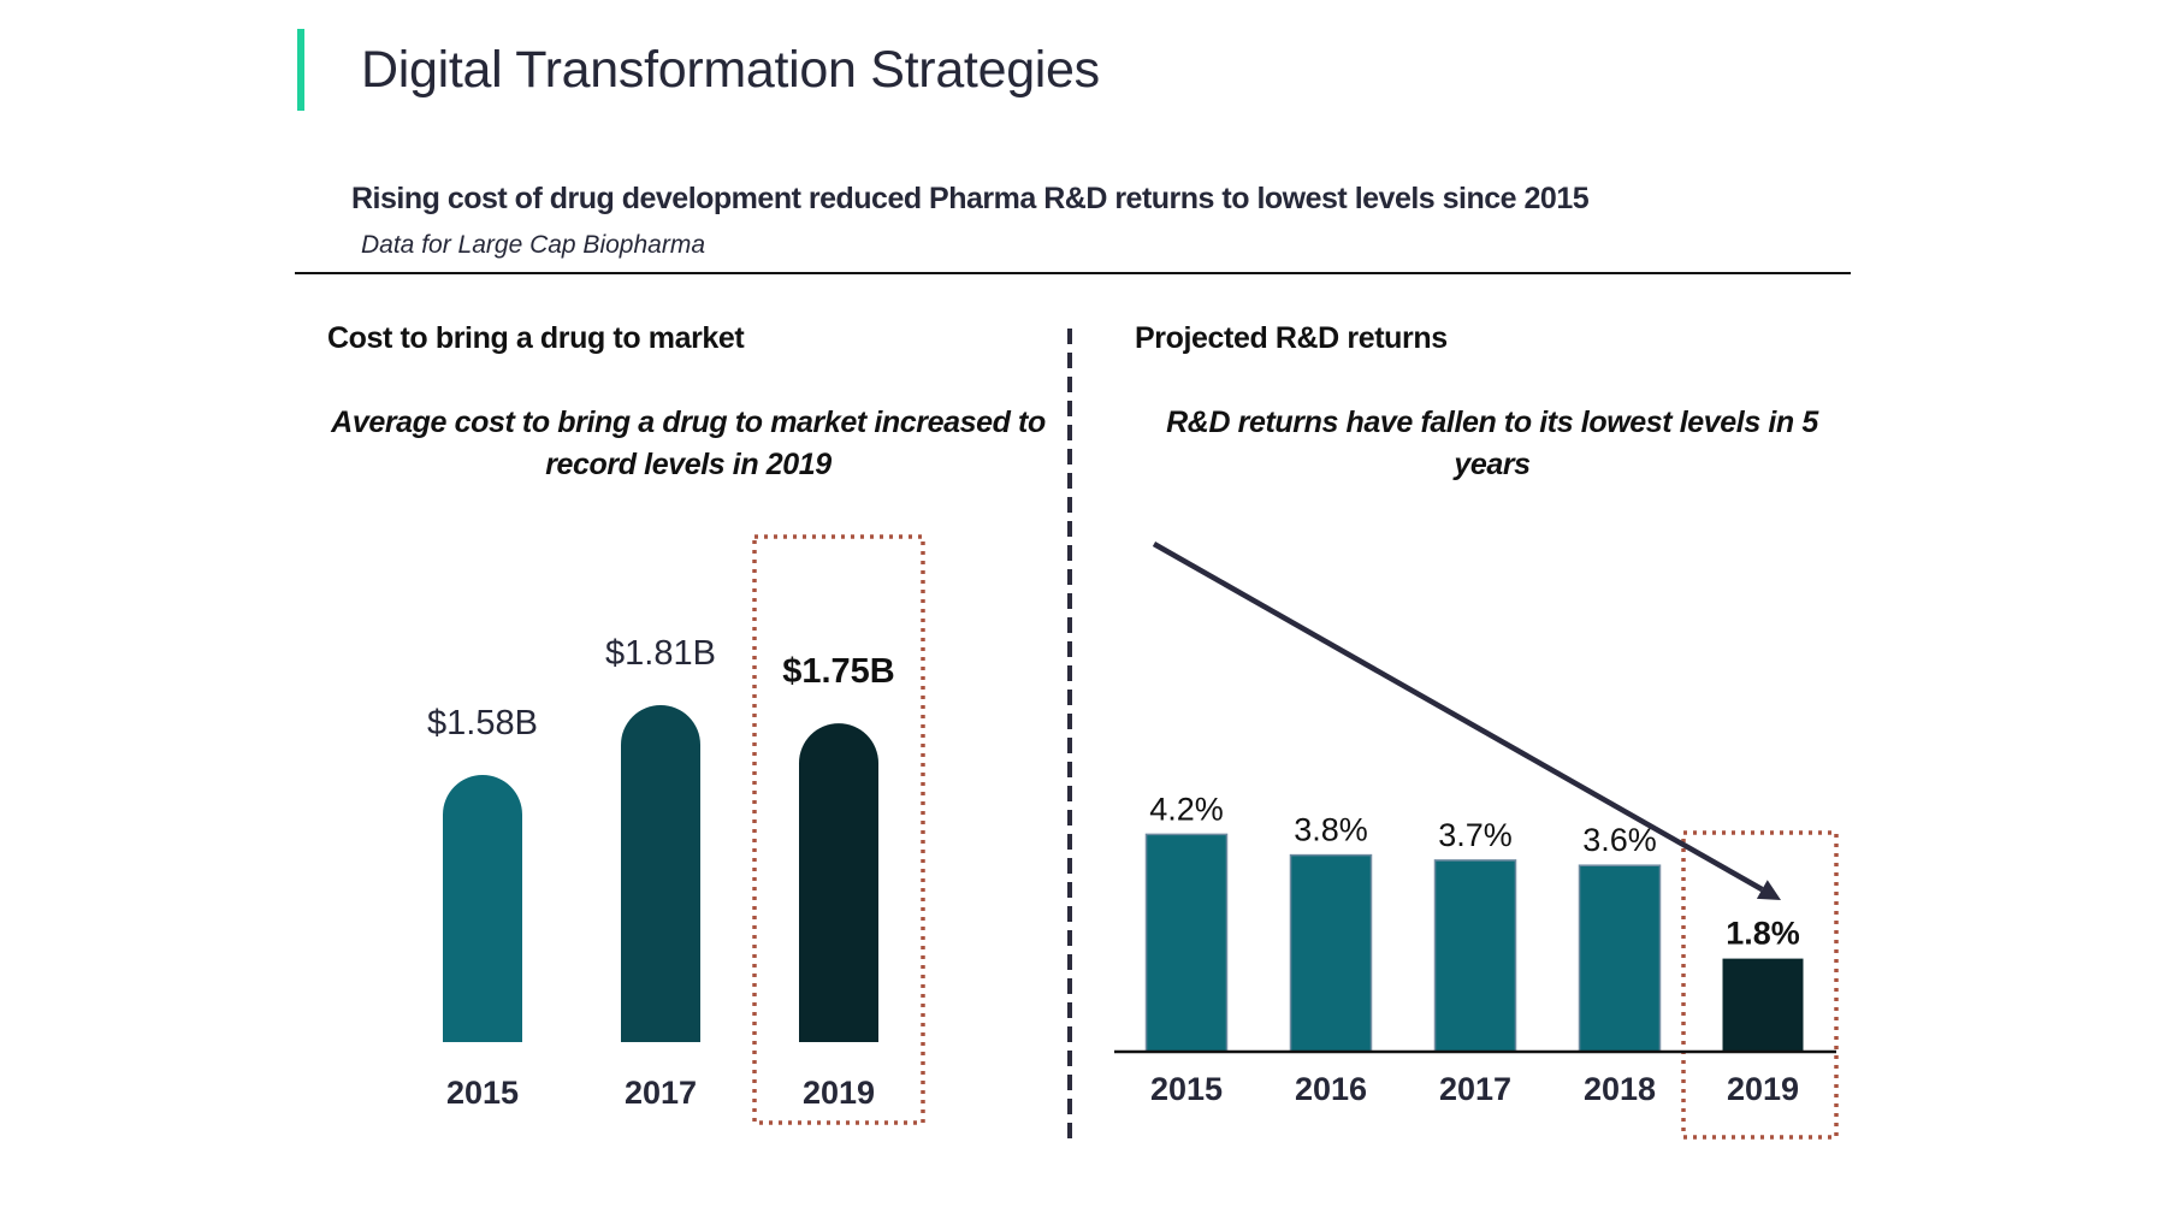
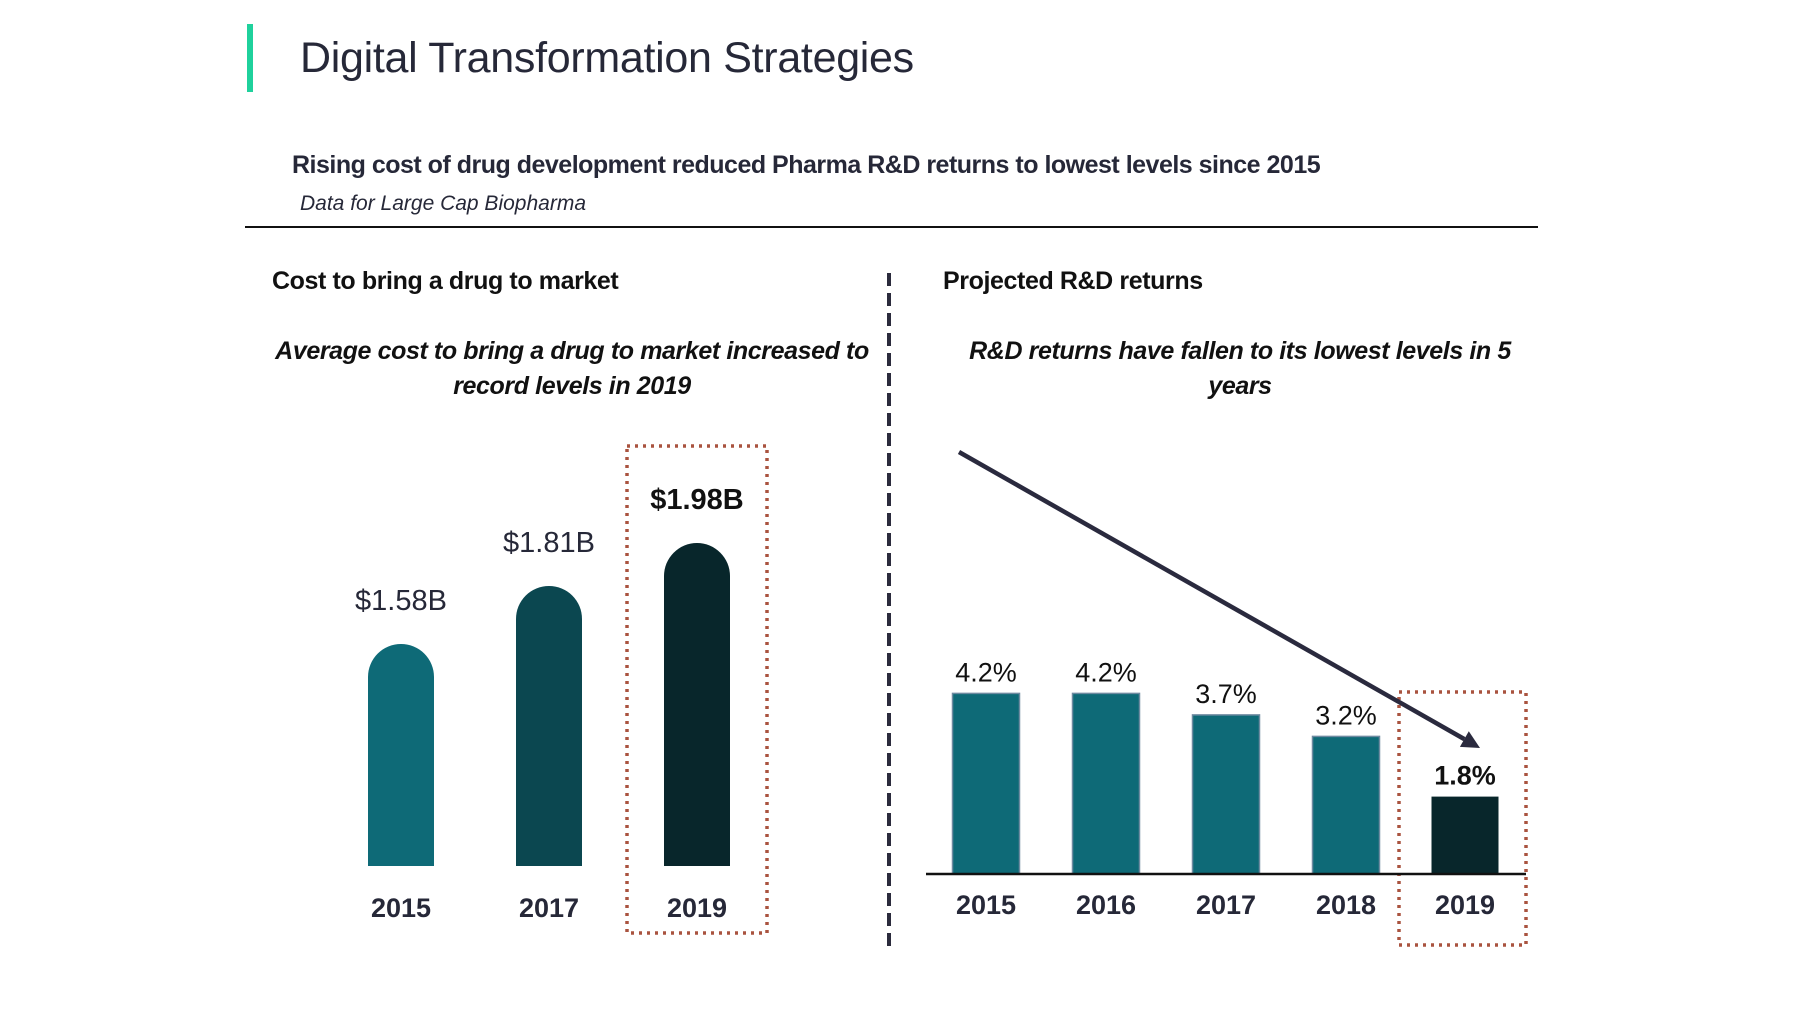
Cost to bring a drug to market/2019: $1.75B -> $1.98B
Projected R&D returns/2016: 3.8% -> 4.2%
Projected R&D returns/2018: 3.6% -> 3.2%
